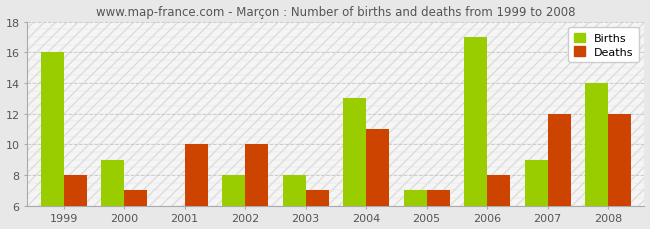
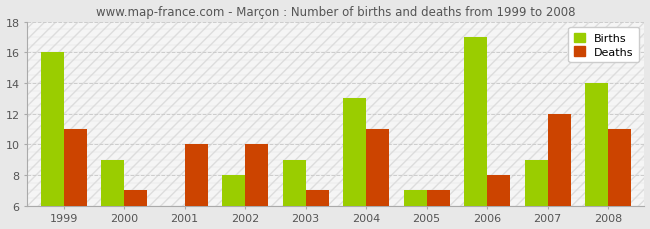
Deaths/1999: 8 -> 11
Births/2003: 8 -> 9
Deaths/2008: 12 -> 11
